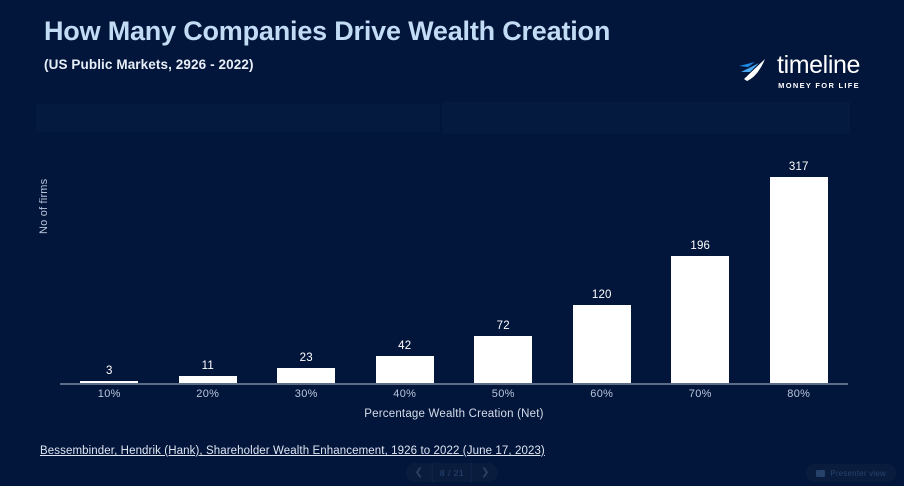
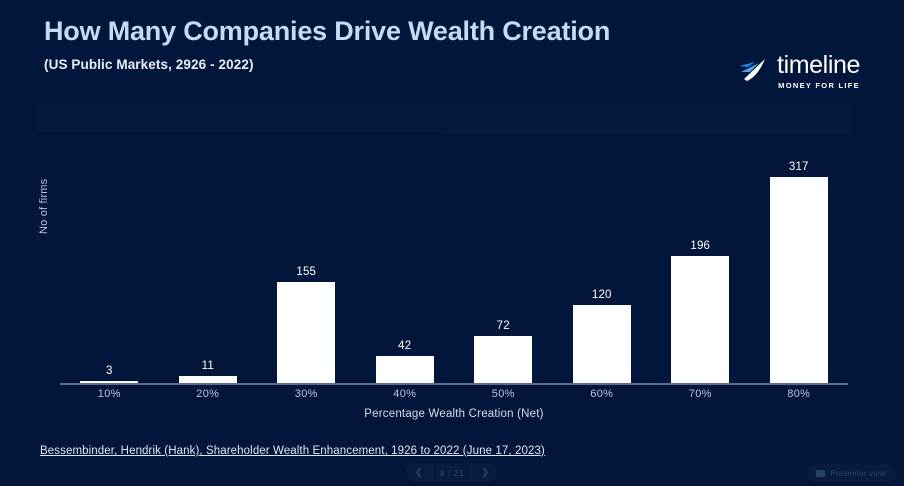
30%: 23 -> 155
